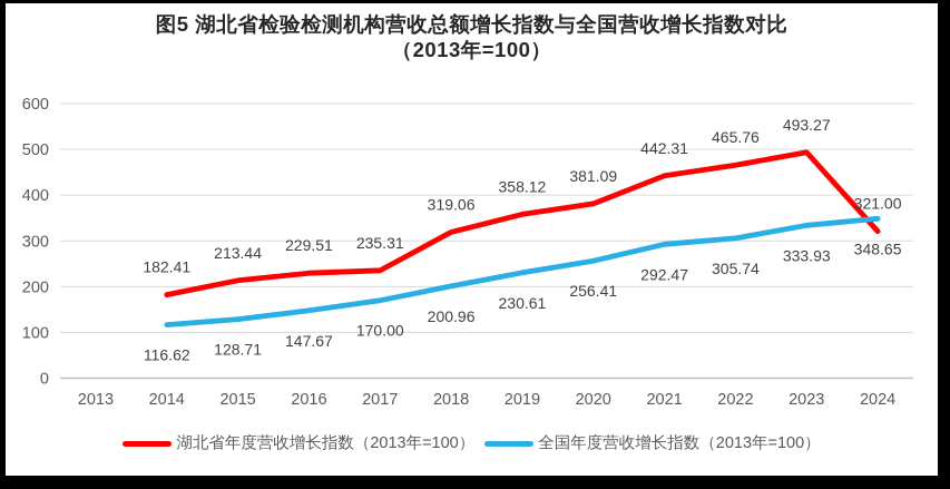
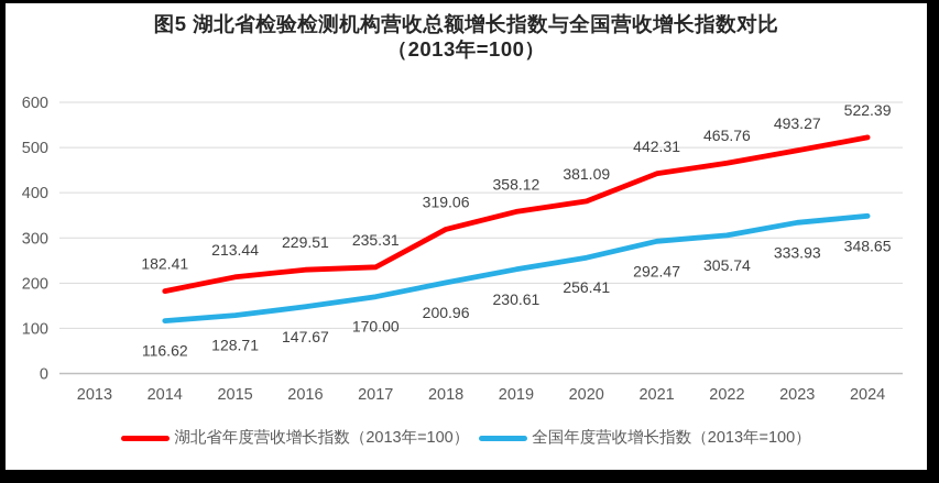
湖北省年度营收增长指数（2013年=100）/2024: 321.00 -> 522.39
